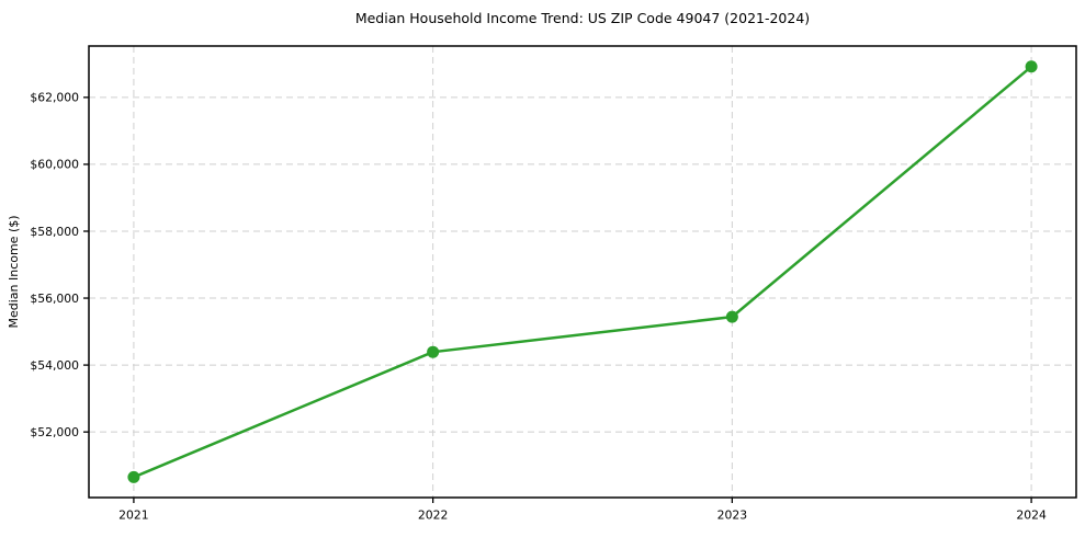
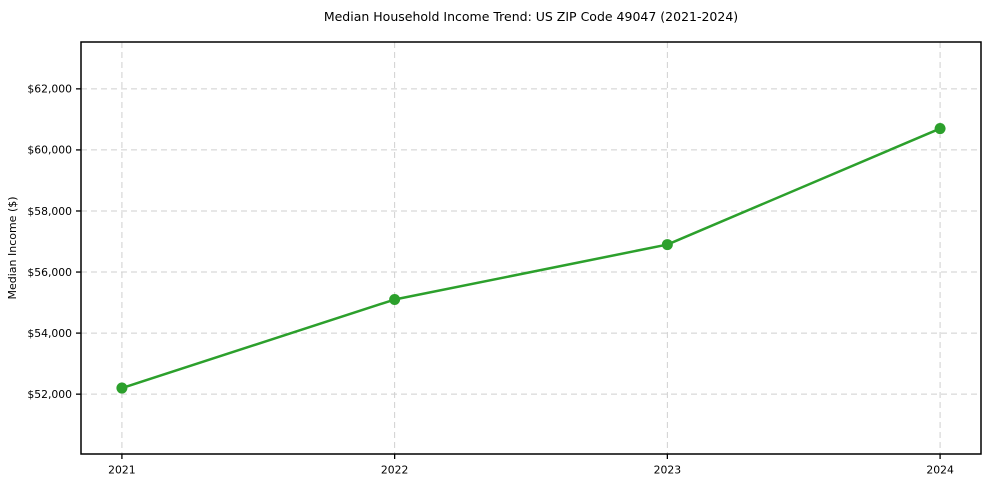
2021: $50600 -> $52200
2022: $54400 -> $55100
2023: $55400 -> $56900
2024: $62900 -> $60700
